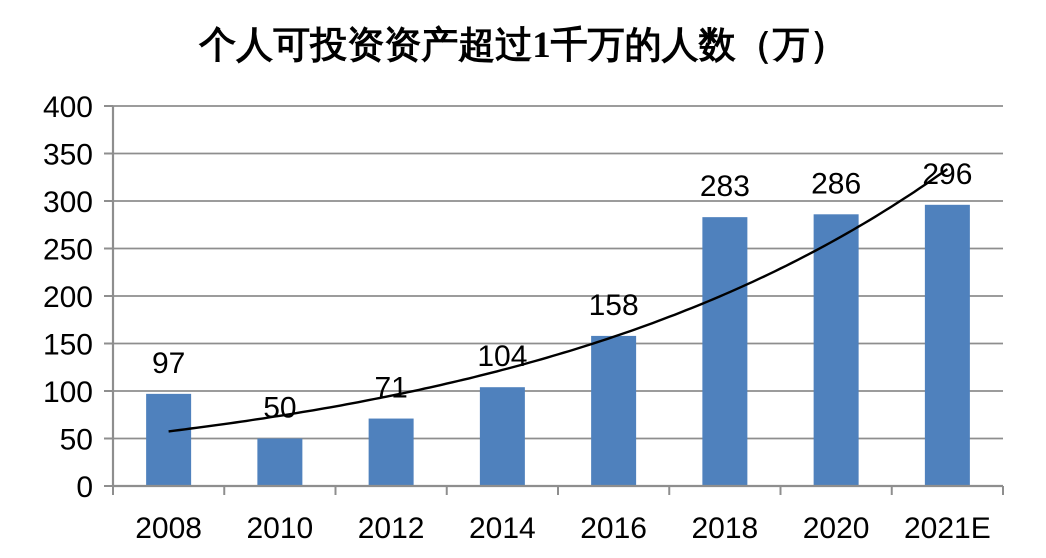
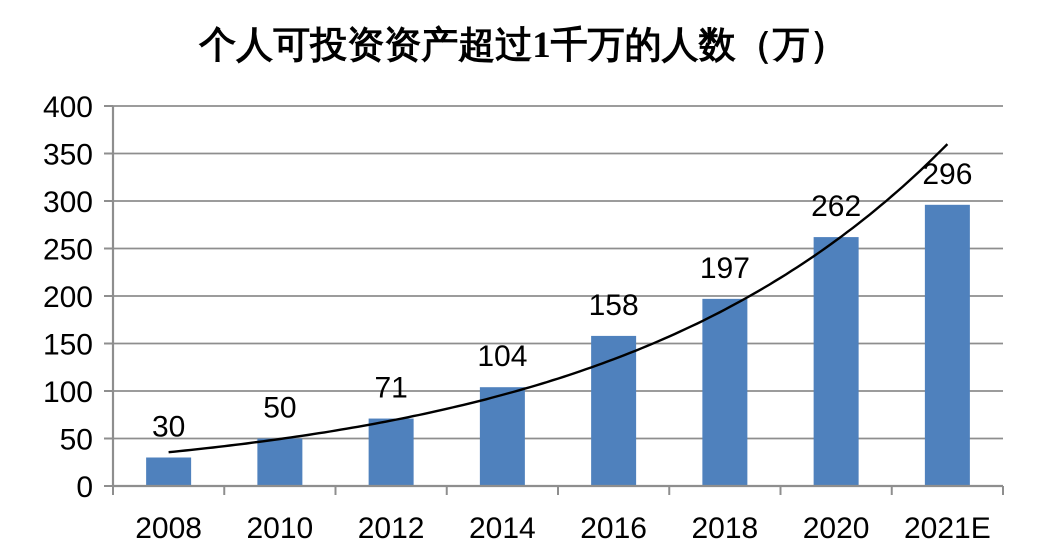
2008: 97 -> 30
2018: 283 -> 197
2020: 286 -> 262
